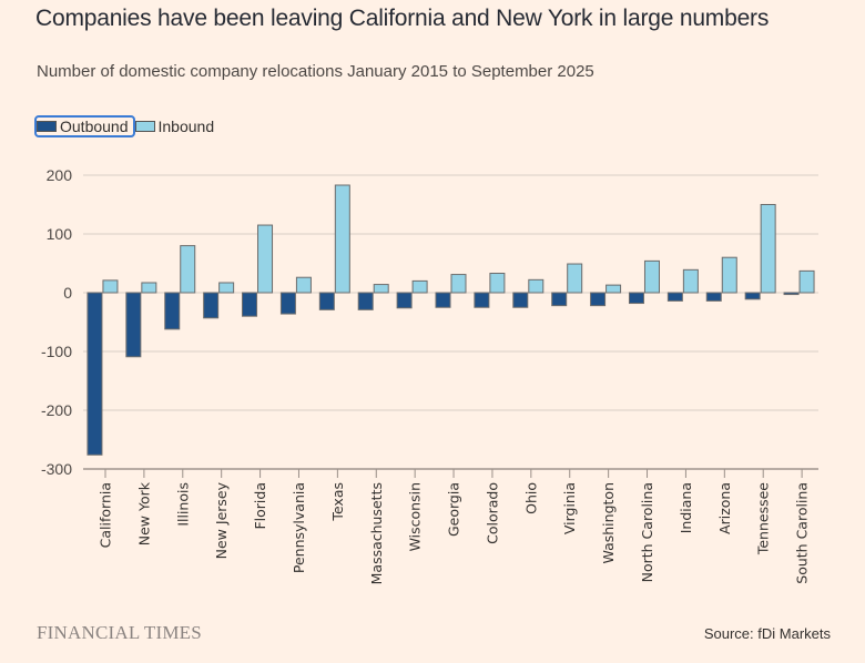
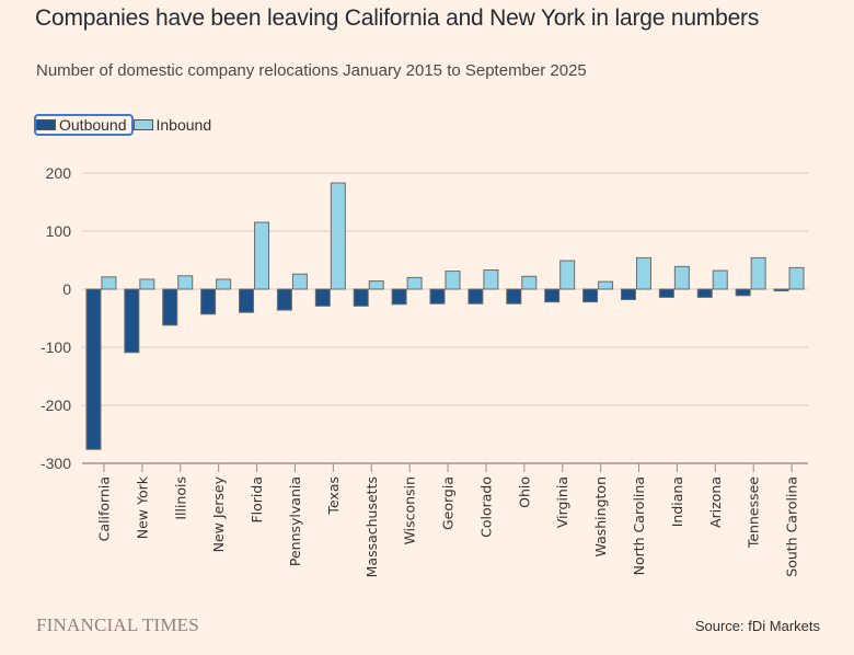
Inbound/Illinois: 80 -> 20
Inbound/Arizona: 60 -> 30
Inbound/Tennessee: 150 -> 50
